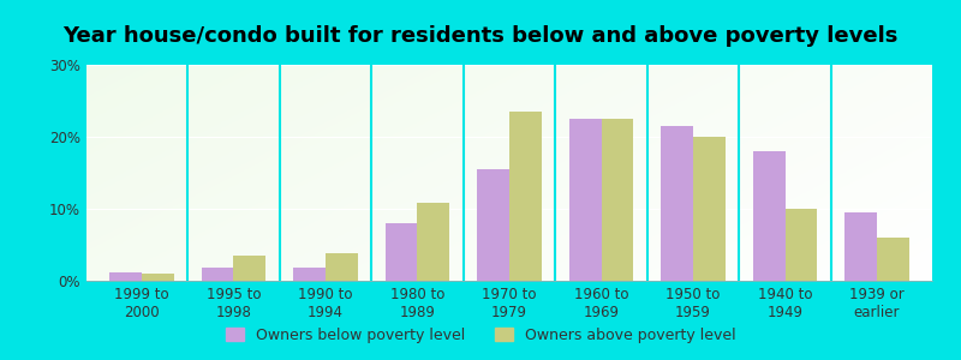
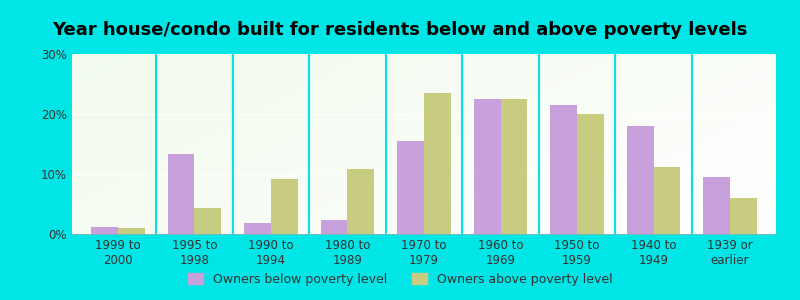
Owners below poverty level/1995 to 1998: 1.8% -> 13.4%
Owners above poverty level/1995 to 1998: 3.5% -> 4.4%
Owners above poverty level/1990 to 1994: 3.8% -> 9.2%
Owners below poverty level/1980 to 1989: 8.0% -> 2.4%
Owners above poverty level/1940 to 1949: 10.0% -> 11.2%
